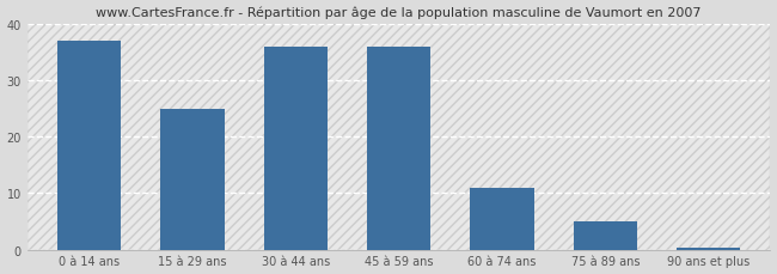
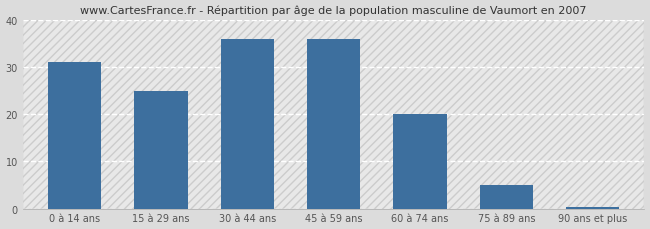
0 à 14 ans: 37.0 -> 31.0
60 à 74 ans: 11.0 -> 20.0
